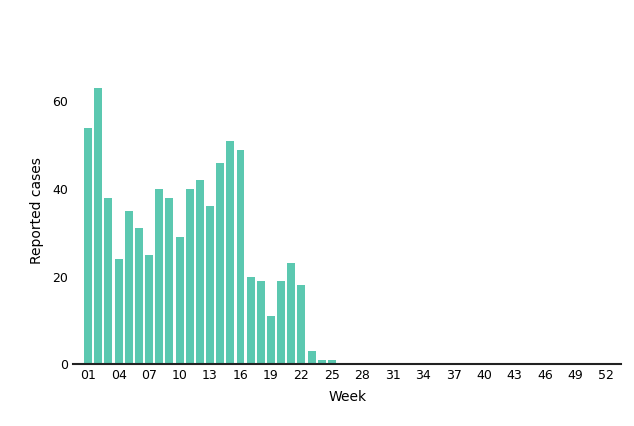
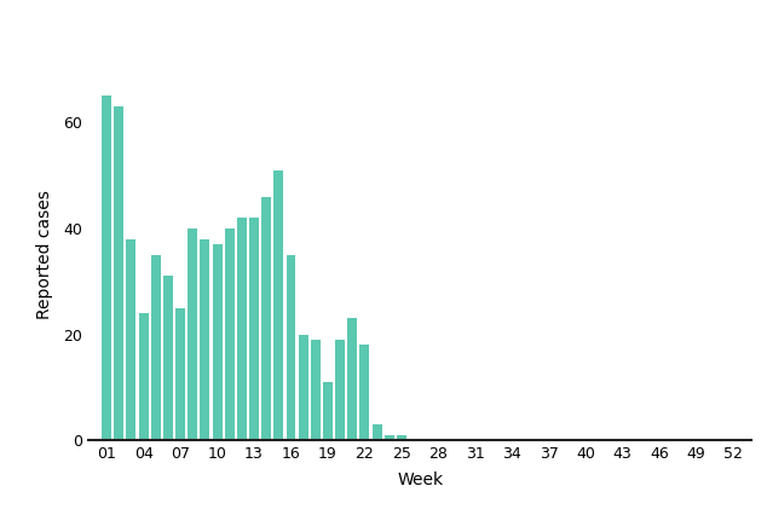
01: 54 -> 65
10: 29 -> 37
13: 36 -> 42
16: 49 -> 35
